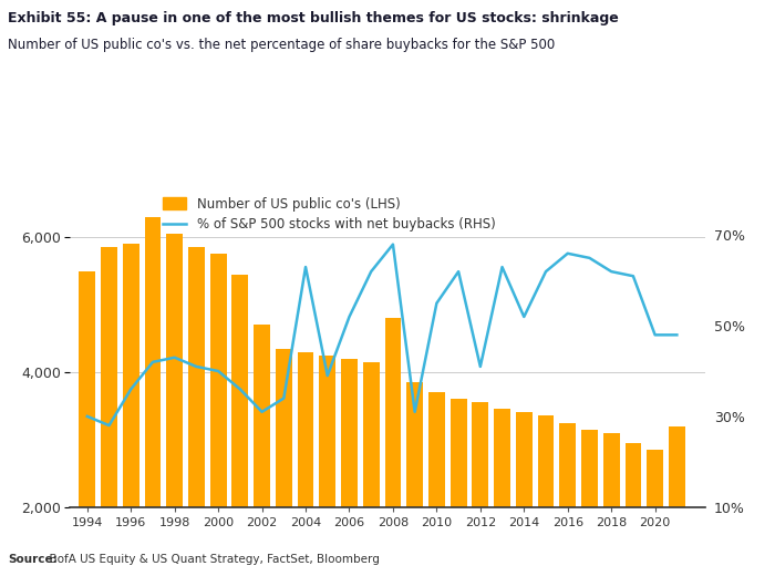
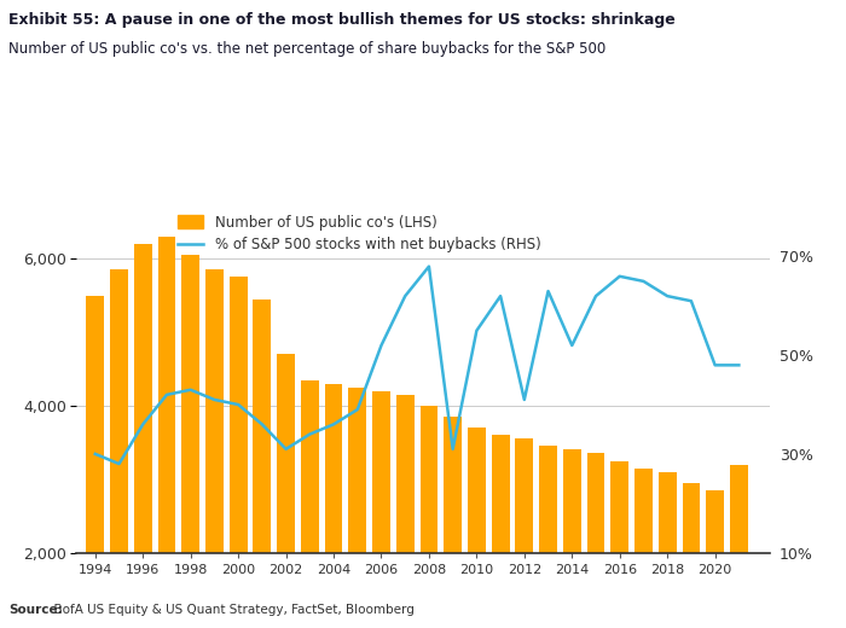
Number of US public co's (LHS)/1996: 5,900 -> 6,200
% of S&P 500 stocks with net buybacks (RHS)/2004: 63% -> 36%
Number of US public co's (LHS)/2008: 4,800 -> 4,000
